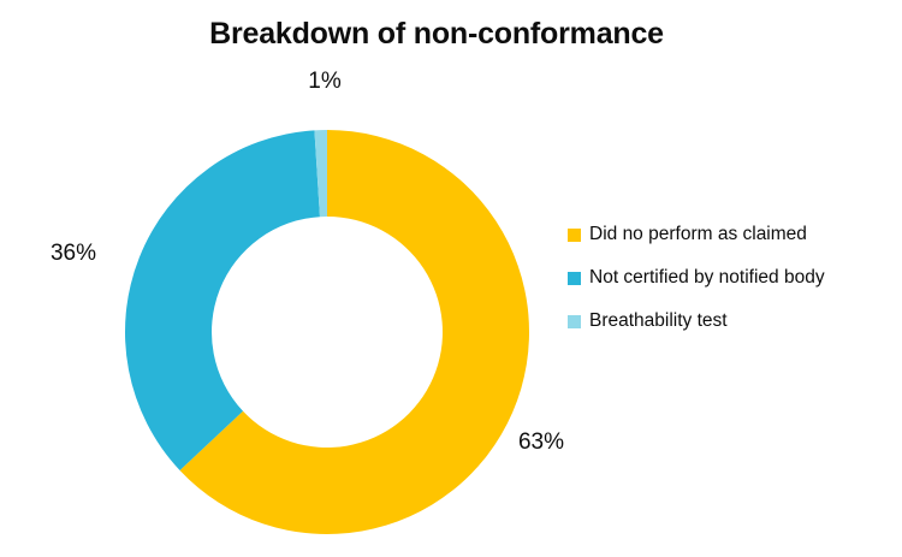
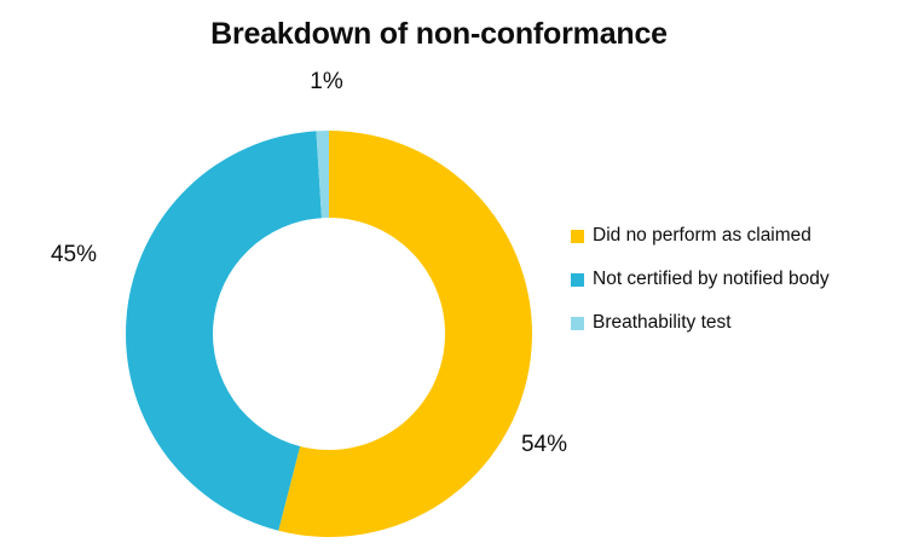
Did no perform as claimed: 63% -> 54%
Not certified by notified body: 36% -> 45%
